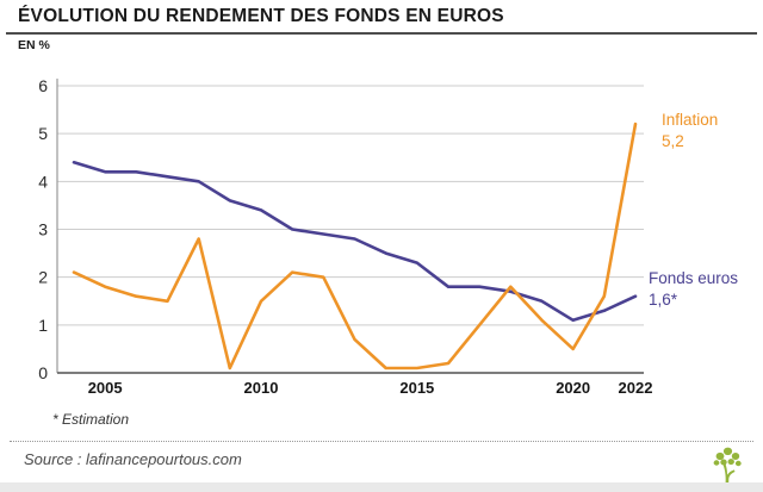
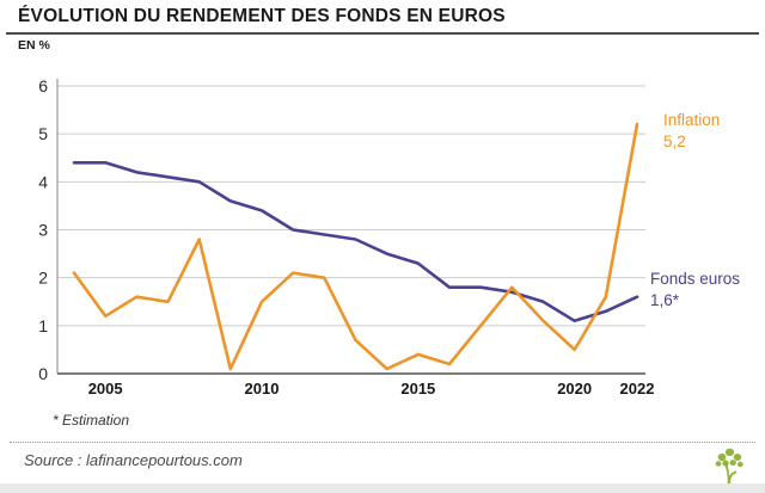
Inflation/2005: 1.8 -> 1.2
Fonds euros/2005: 4.2 -> 4.4
Inflation/2015: 0.1 -> 0.4
